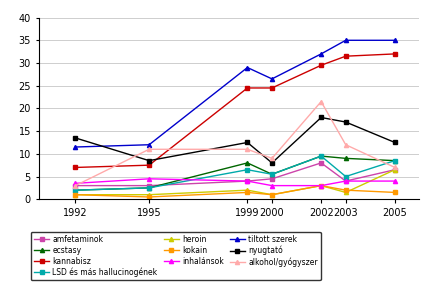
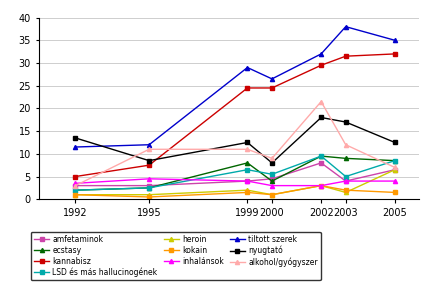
kannabisz/1992: 7.0 -> 5.0
ecstasy/2000: 5.5 -> 4.0
tiltott szerek/2003: 35.0 -> 38.0
